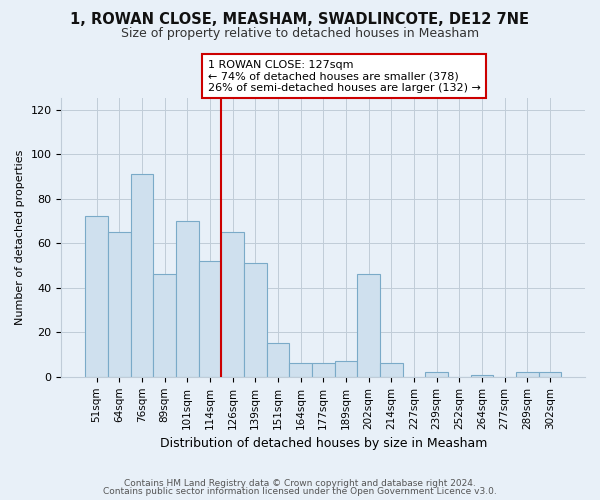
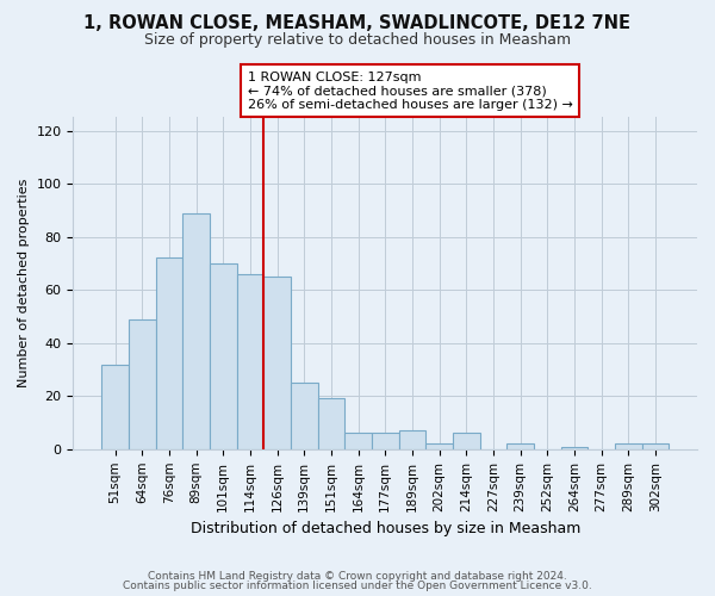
51sqm: 72 -> 32
64sqm: 65 -> 49
76sqm: 91 -> 72
89sqm: 46 -> 89
114sqm: 52 -> 66
139sqm: 51 -> 25
151sqm: 15 -> 19
202sqm: 46 -> 2
